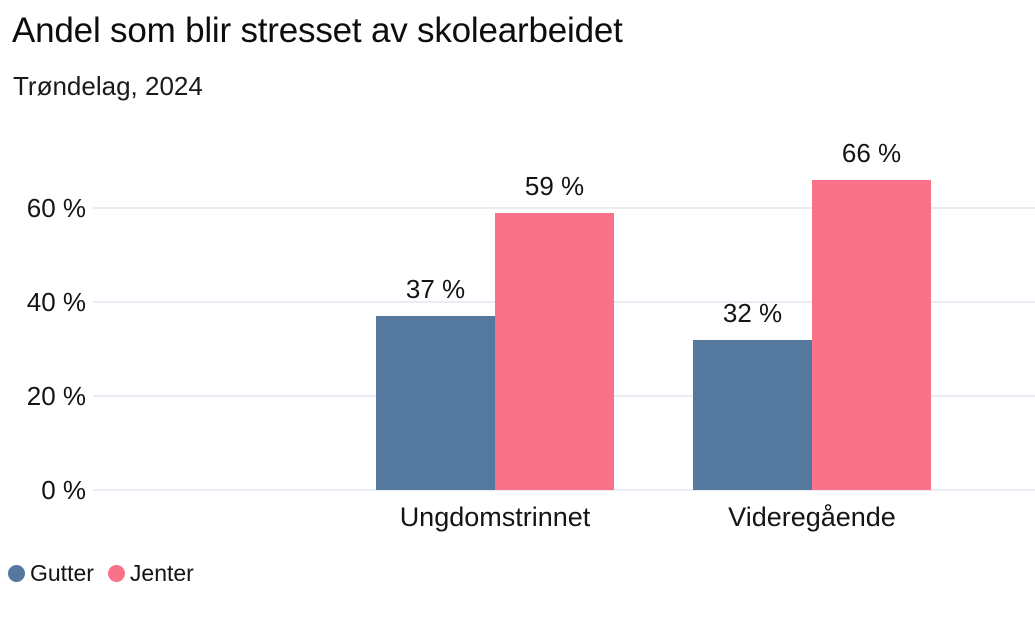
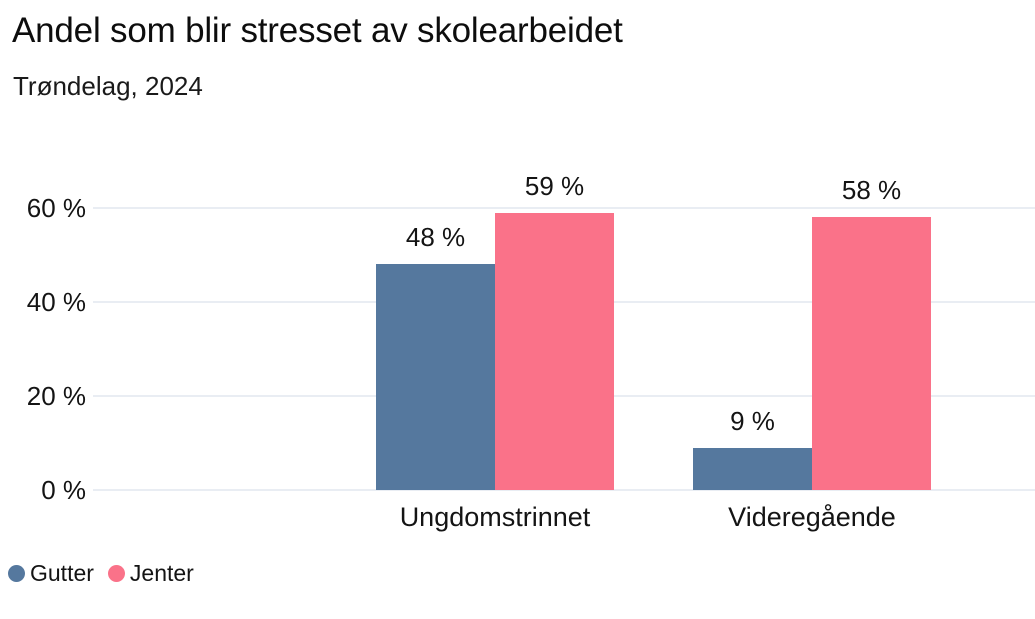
Gutter/Ungdomstrinnet: 37 -> 48
Gutter/Videregående: 32 -> 9
Jenter/Videregående: 66 -> 58
